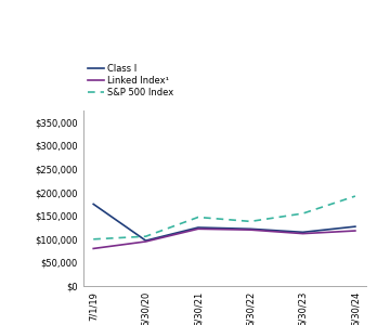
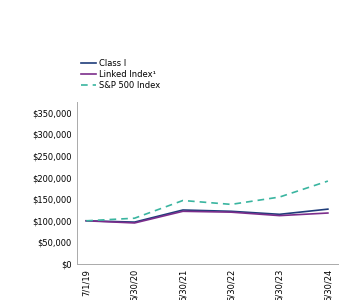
Class I/7/1/19: $175,000 -> $100,000
Linked Index¹/7/1/19: $80,000 -> $100,000
